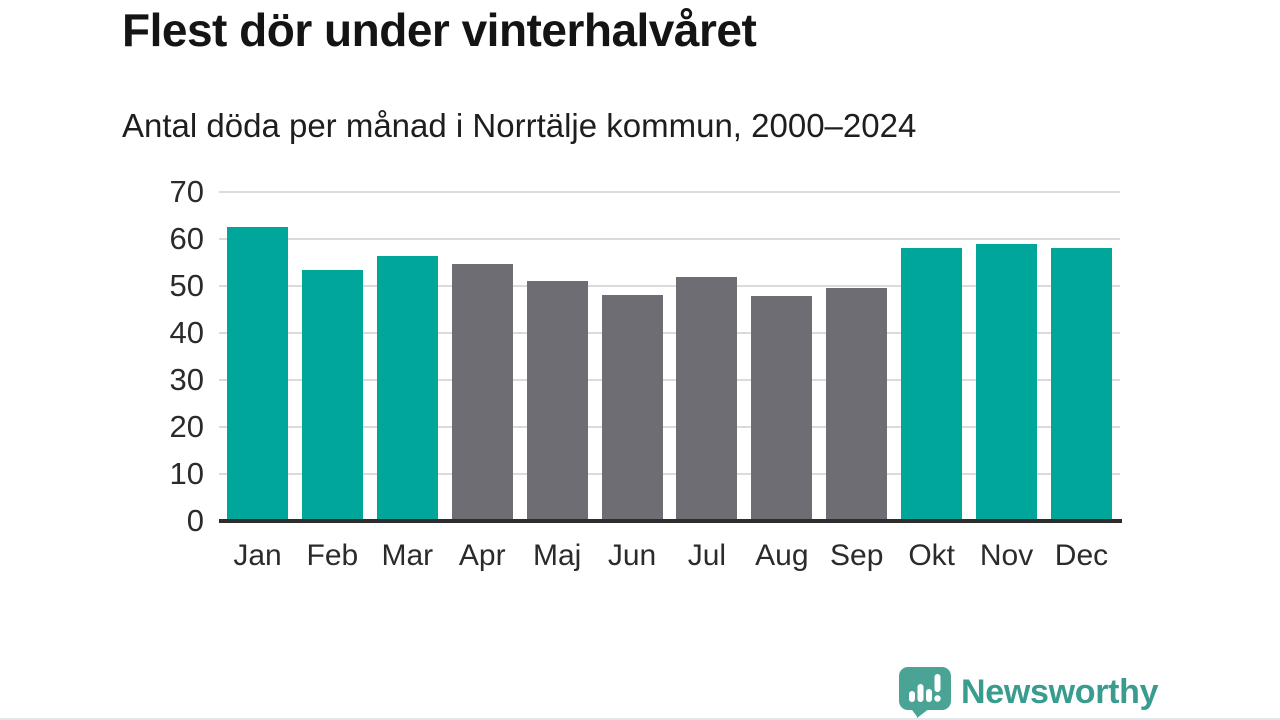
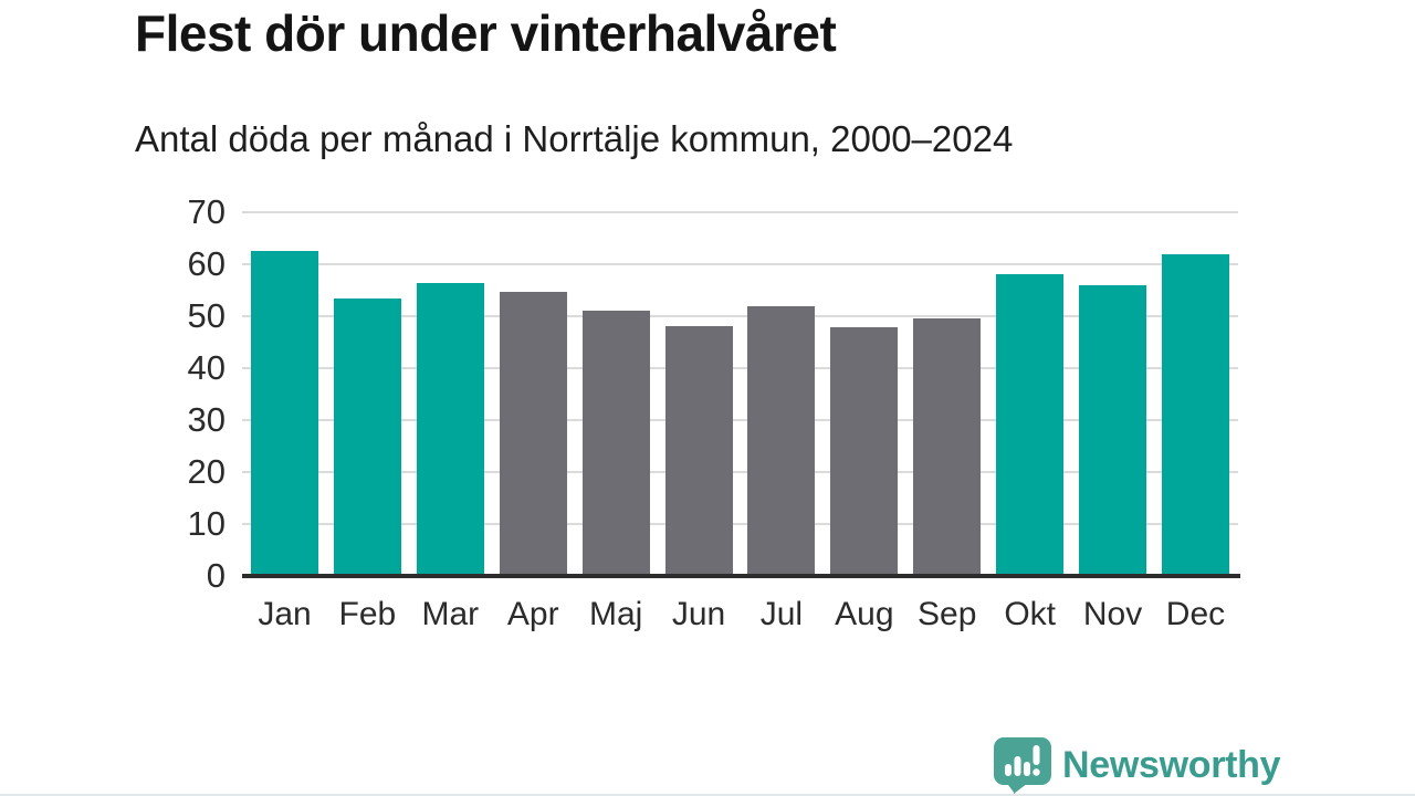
Nov: 59 -> 56
Dec: 58 -> 62
